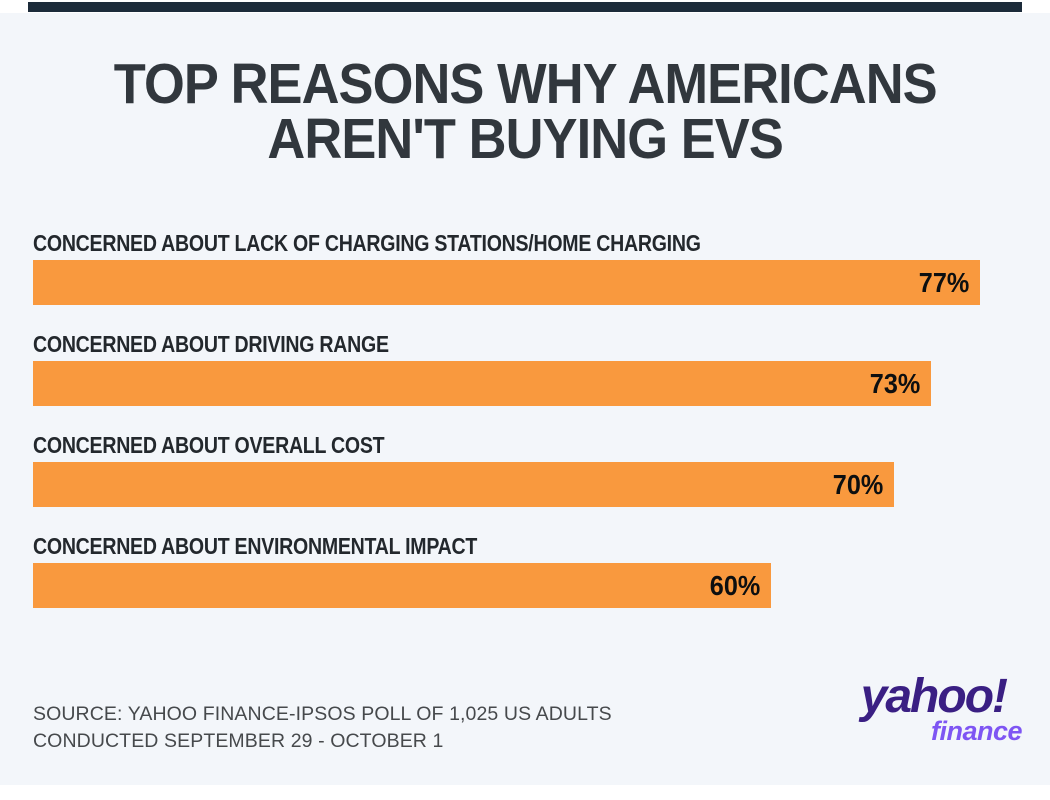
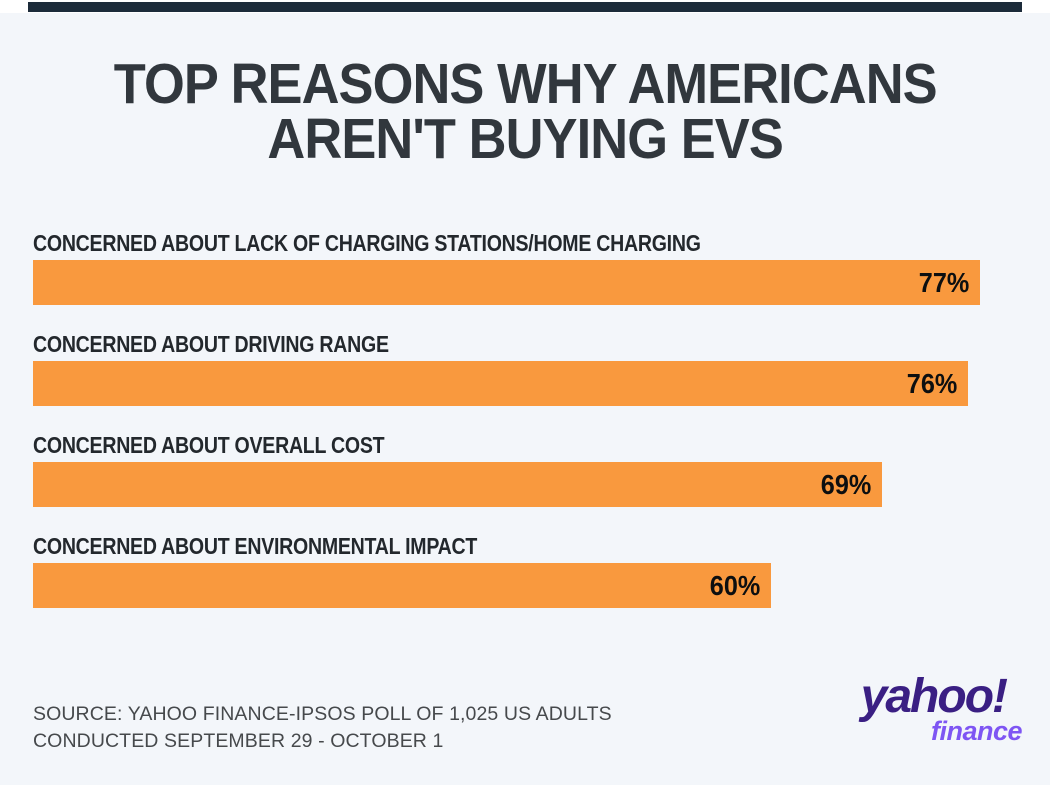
CONCERNED ABOUT DRIVING RANGE: 73% -> 76%
CONCERNED ABOUT OVERALL COST: 70% -> 69%
